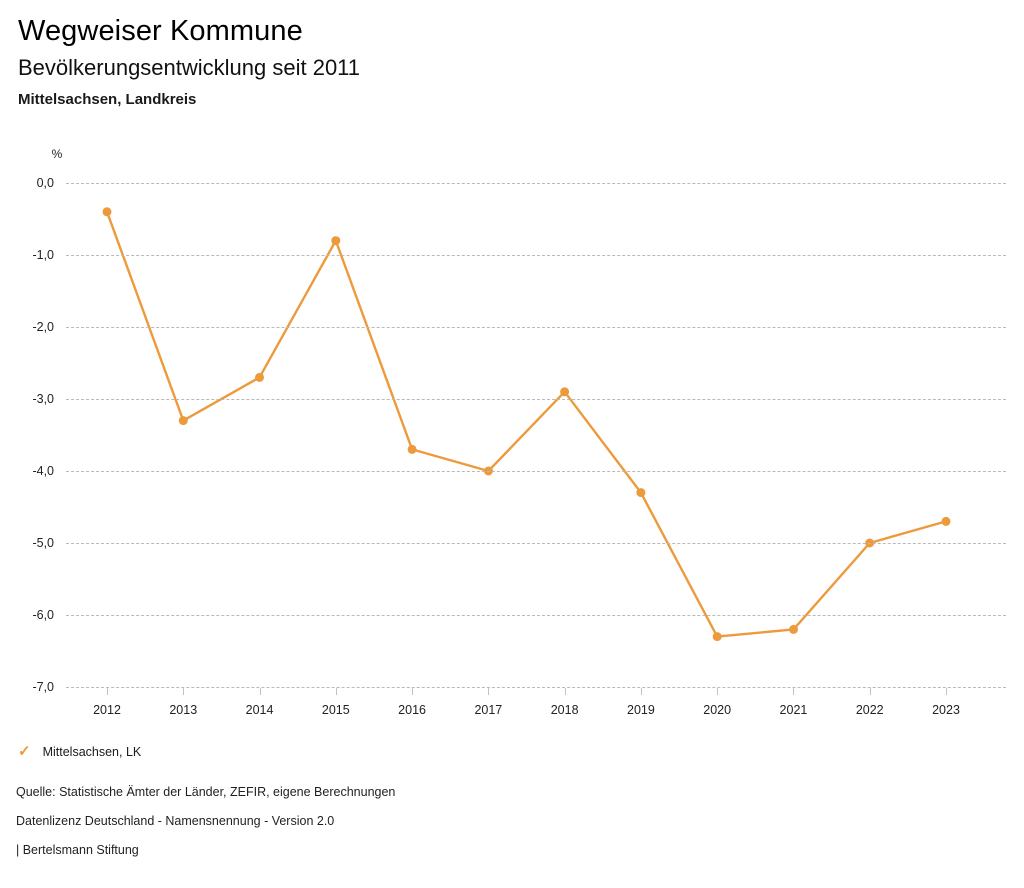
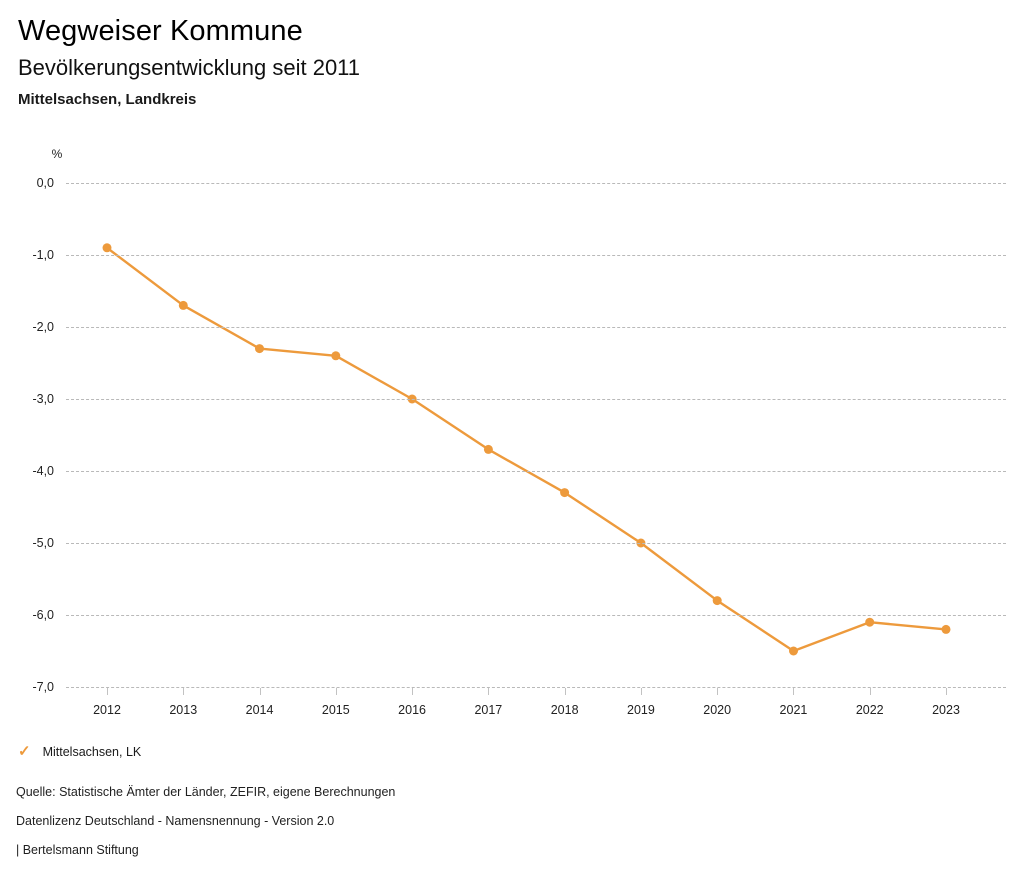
2012: -0,4 -> -0,9
2013: -3,3 -> -1,7
2014: -2,7 -> -2,3
2015: -0,8 -> -2,4
2016: -3,7 -> -3,0
2017: -4,0 -> -3,7
2018: -2,9 -> -4,3
2019: -4,3 -> -5,0
2020: -6,3 -> -5,8
2021: -6,2 -> -6,5
2022: -5,0 -> -6,1
2023: -4,7 -> -6,2
